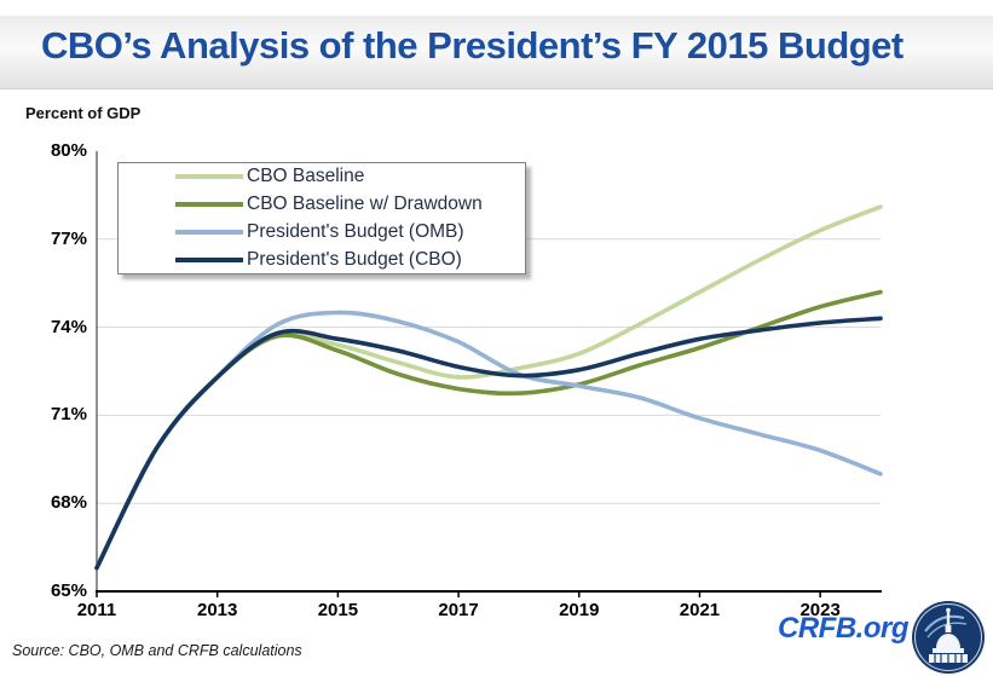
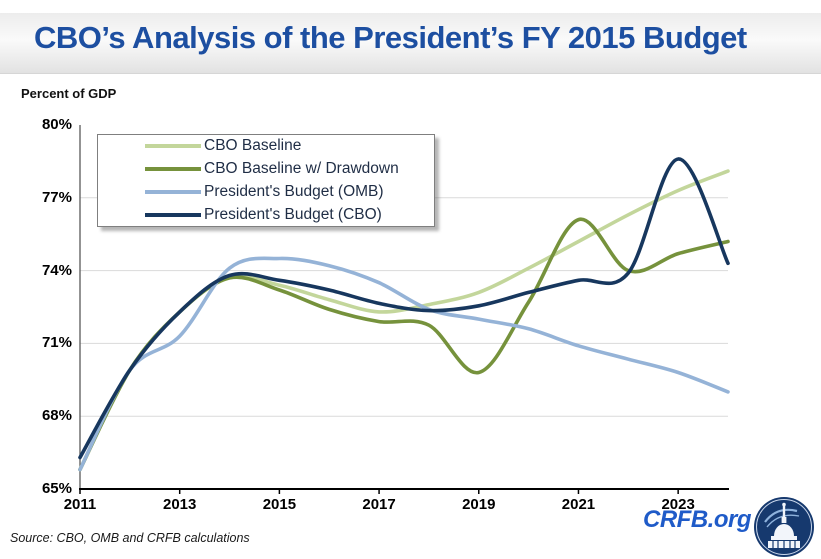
President's Budget (CBO)/2011: 65.8% -> 66.3%
President's Budget (OMB)/2013: 72.3% -> 71.3%
CBO Baseline w/ Drawdown/2019: 72.0% -> 69.8%
CBO Baseline w/ Drawdown/2021: 73.3% -> 76.1%
President's Budget (CBO)/2023: 74.2% -> 78.6%
